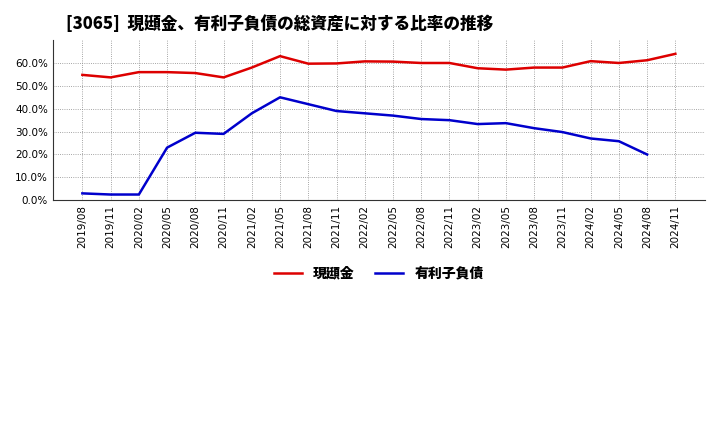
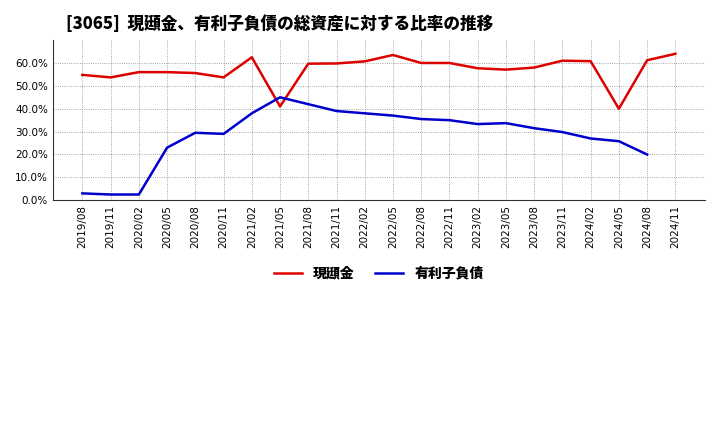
現頲金/2021/02: 58.0% -> 62.5%
現頲金/2021/05: 63.0% -> 41.0%
現頲金/2022/05: 60.6% -> 63.5%
現頲金/2023/11: 58.0% -> 61.0%
現頲金/2024/05: 60.0% -> 40.0%
